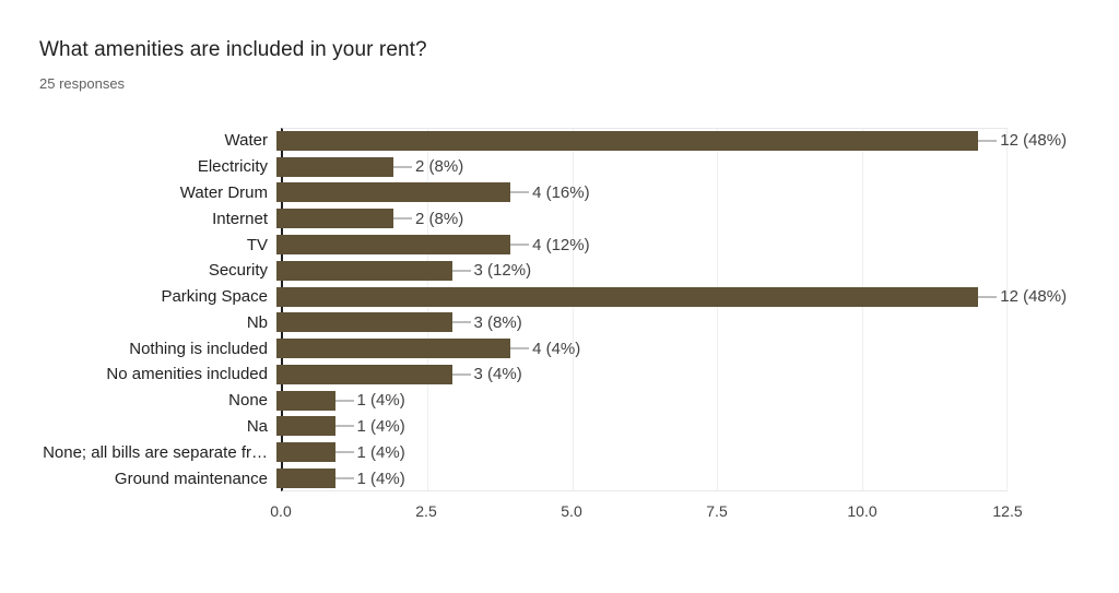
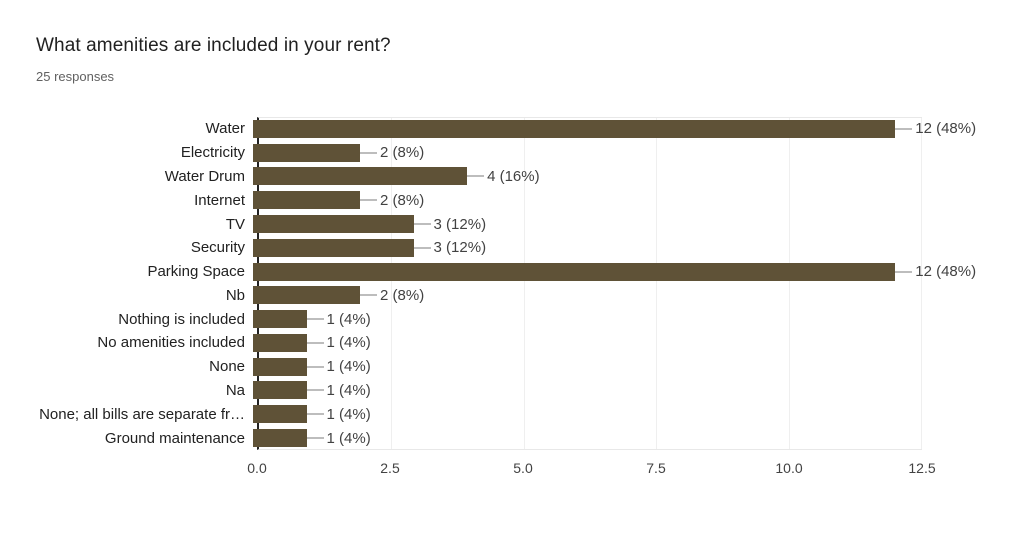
TV: 4 -> 3
Nb: 3 -> 2
Nothing is included: 4 -> 1
No amenities included: 3 -> 1
